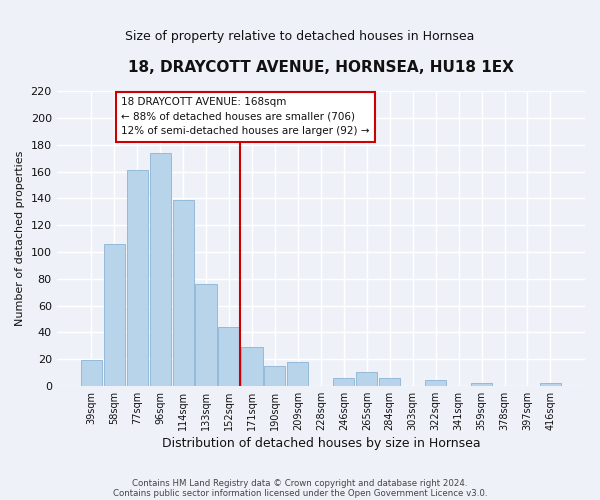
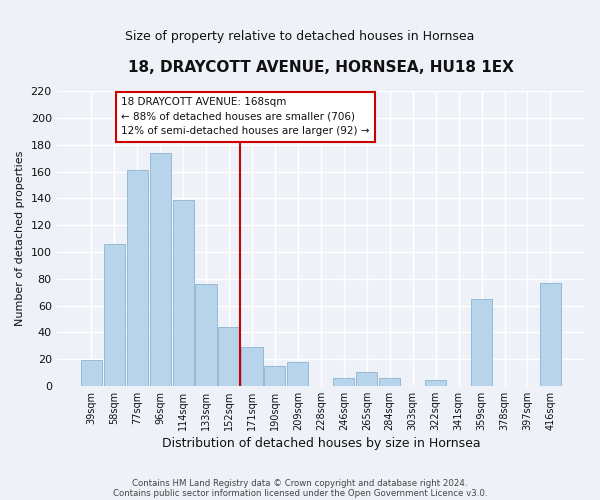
359sqm: 2 -> 65
416sqm: 2 -> 77
